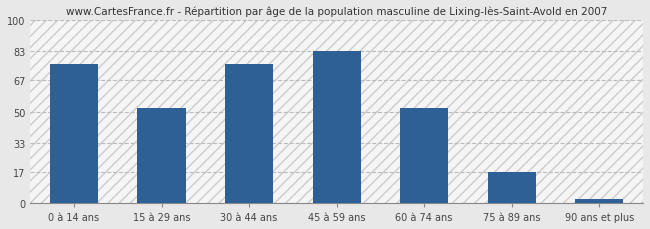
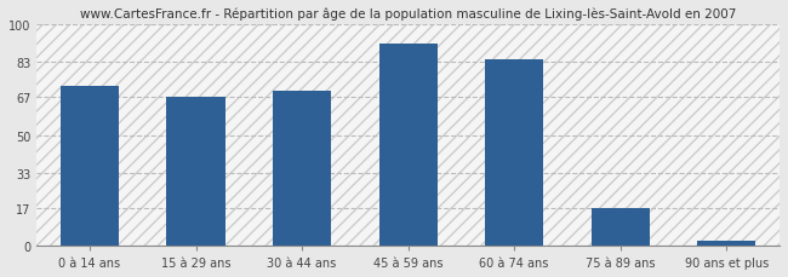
0 à 14 ans: 76 -> 72
15 à 29 ans: 52 -> 67
30 à 44 ans: 76 -> 70
45 à 59 ans: 83 -> 91
60 à 74 ans: 52 -> 84
